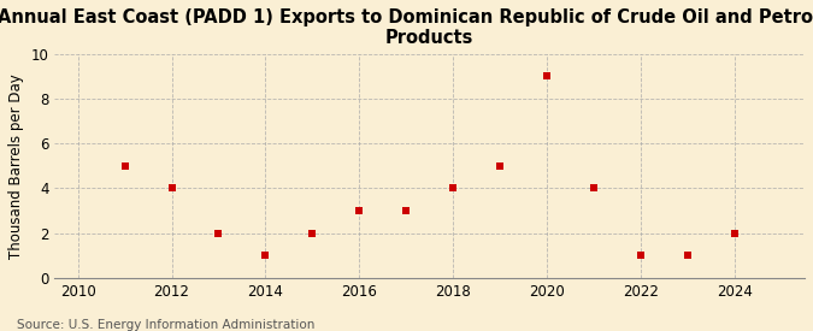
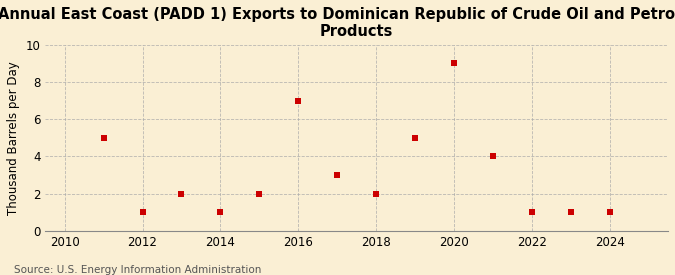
2012: 4 -> 1
2016: 3 -> 7
2018: 4 -> 2
2024: 2 -> 1
